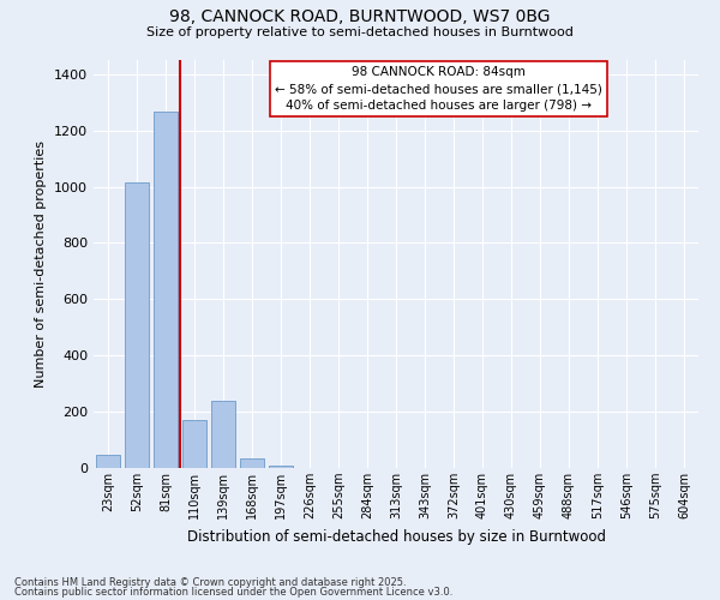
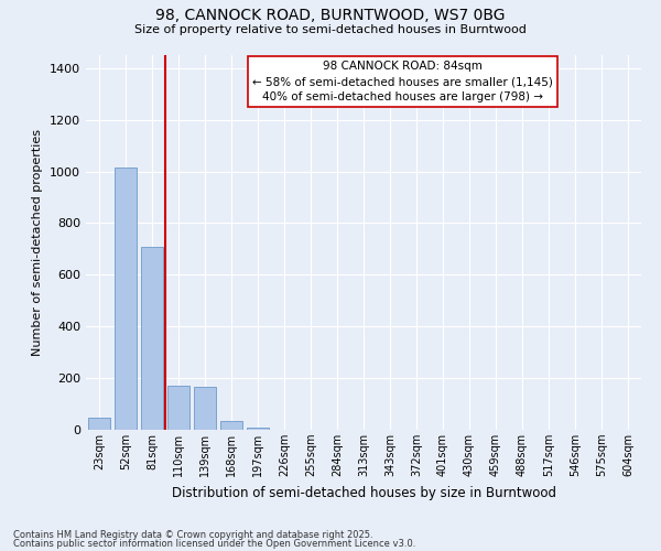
81sqm: 1265 -> 710
139sqm: 240 -> 165
